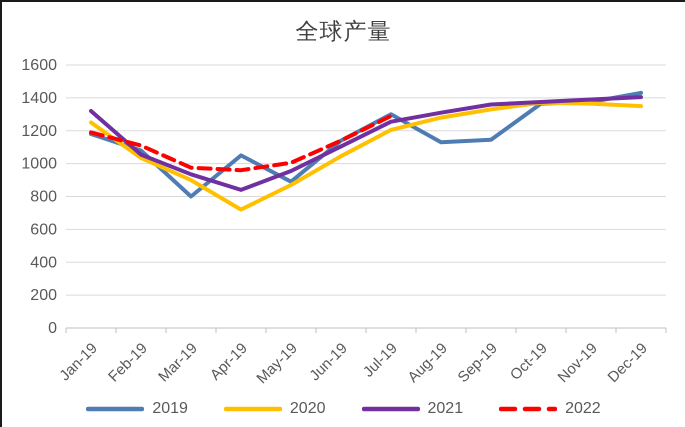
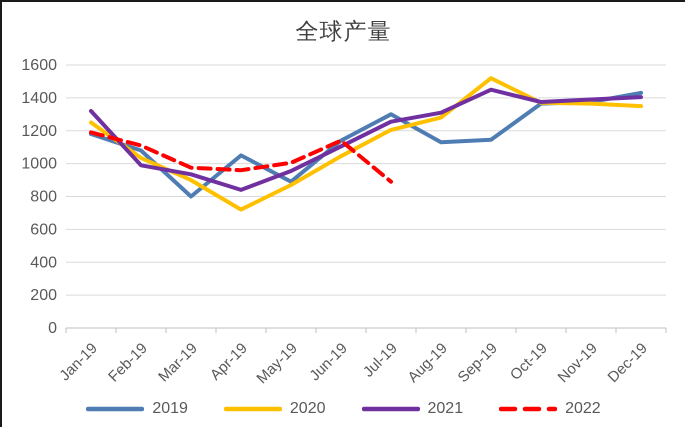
2021/Feb-19: 1060 -> 990
2022/Jul-19: 1290 -> 890
2020/Sep-19: 1330 -> 1520
2021/Sep-19: 1360 -> 1450
